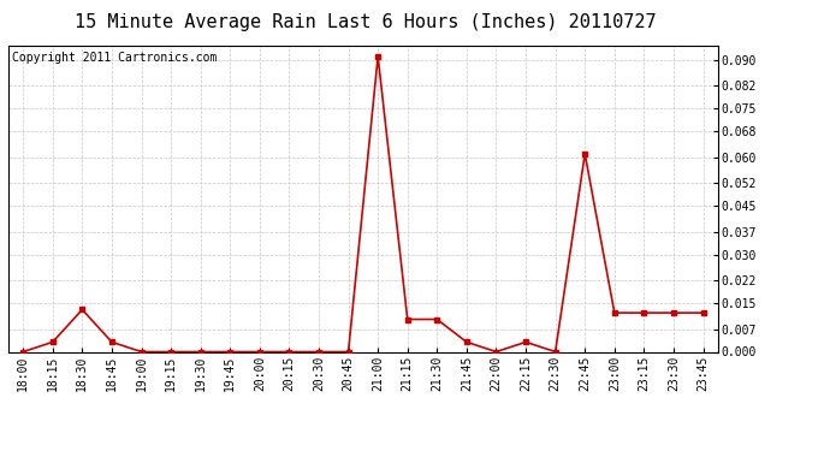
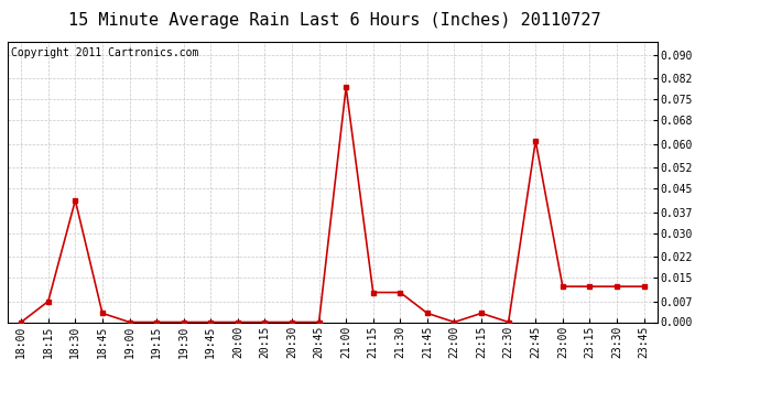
18:15: 0.003 -> 0.007
18:30: 0.013 -> 0.041
21:00: 0.091 -> 0.079
